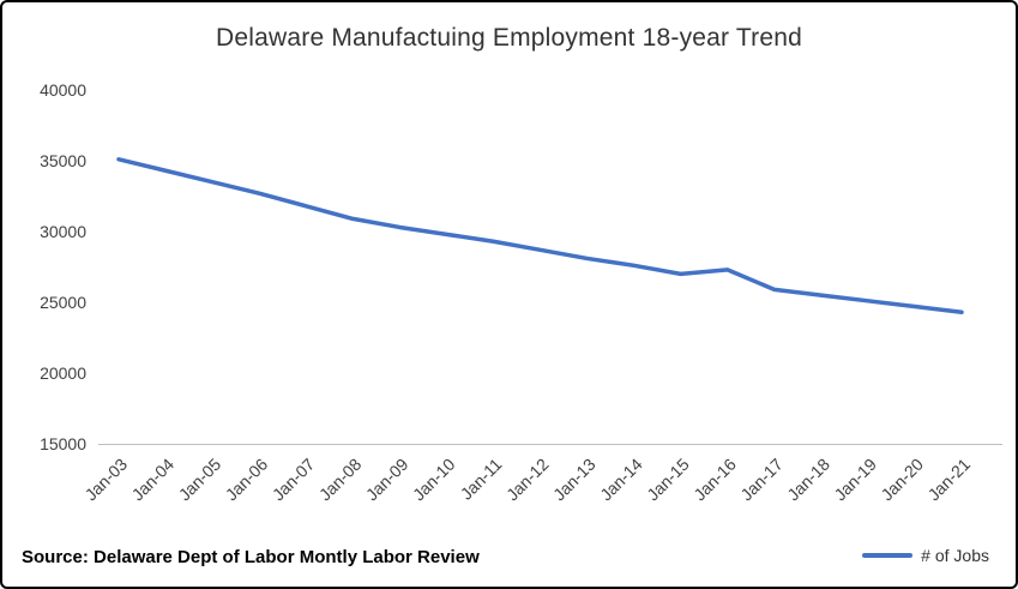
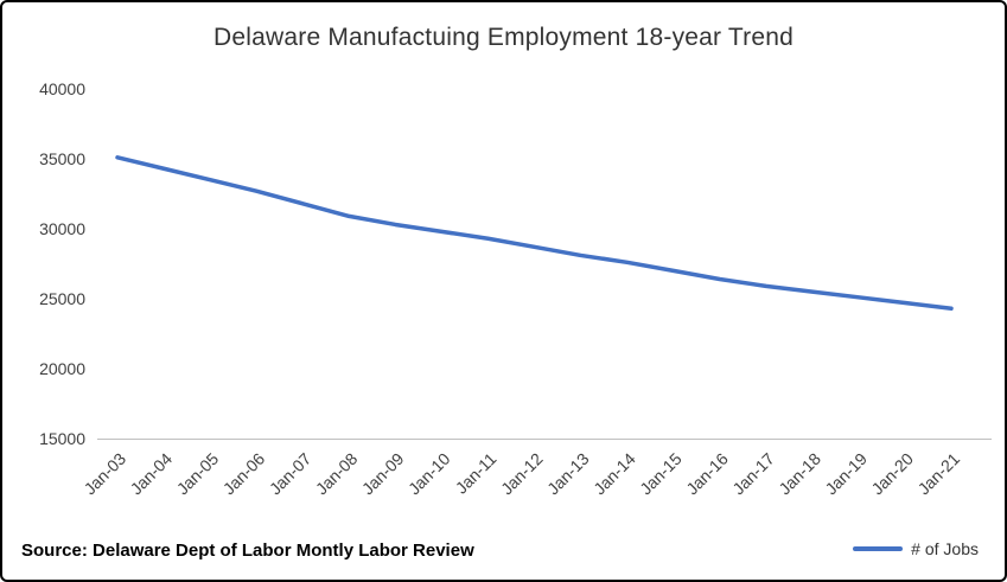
Jan-16: 27300 -> 26400
